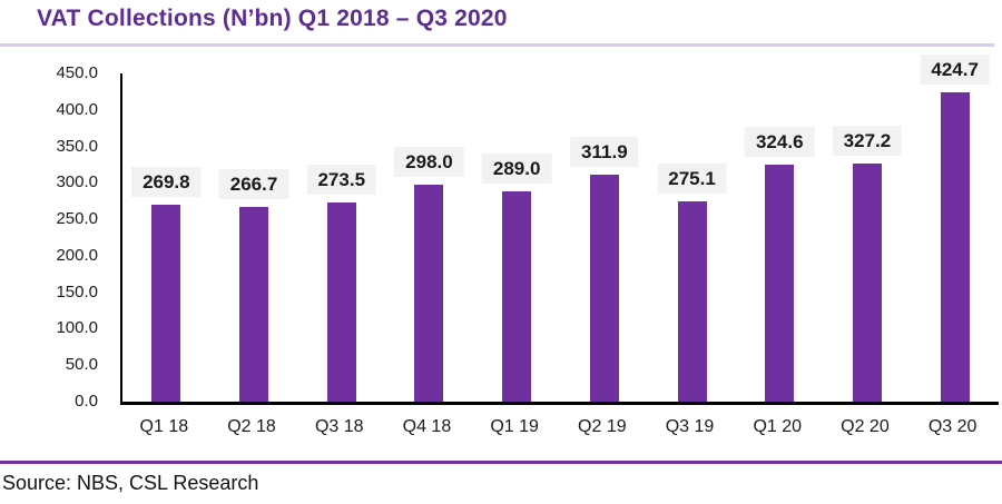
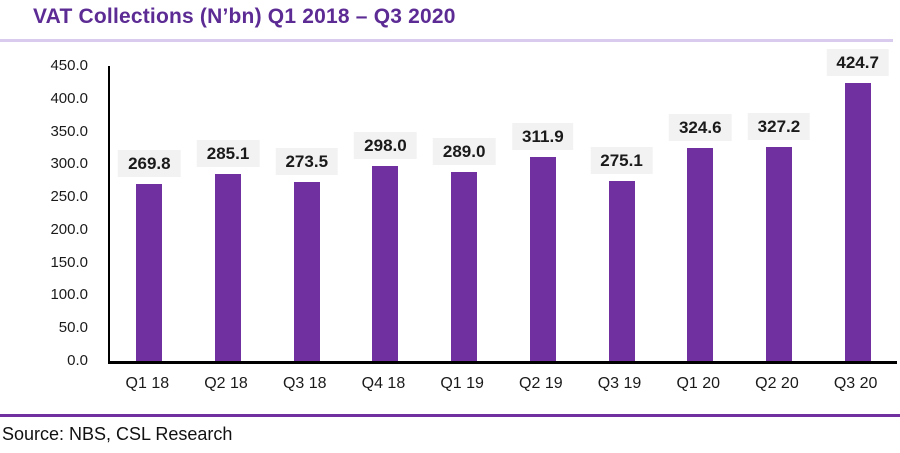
Q2 18: 266.7 -> 285.1
